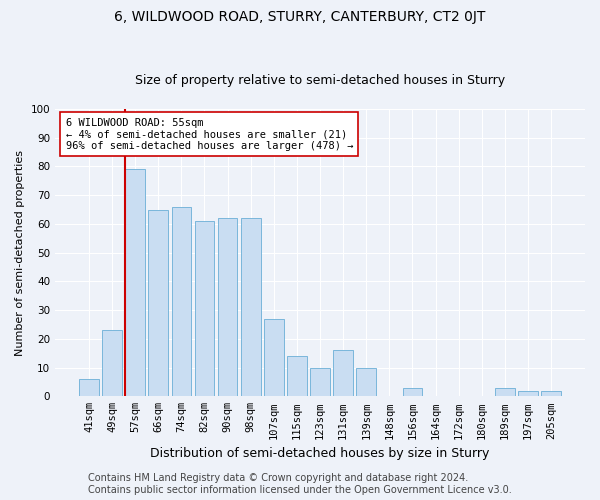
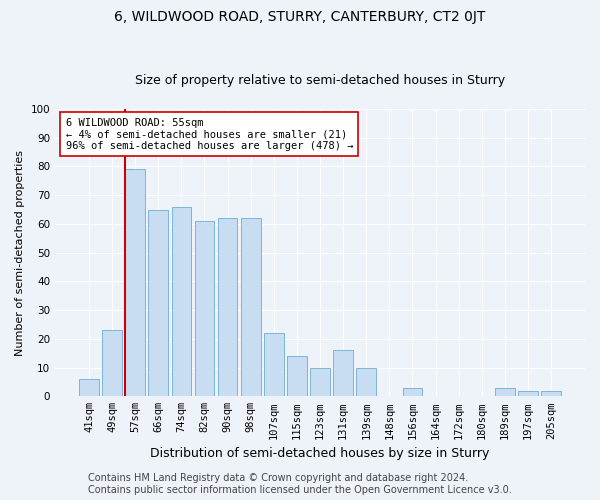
107sqm: 27 -> 22
